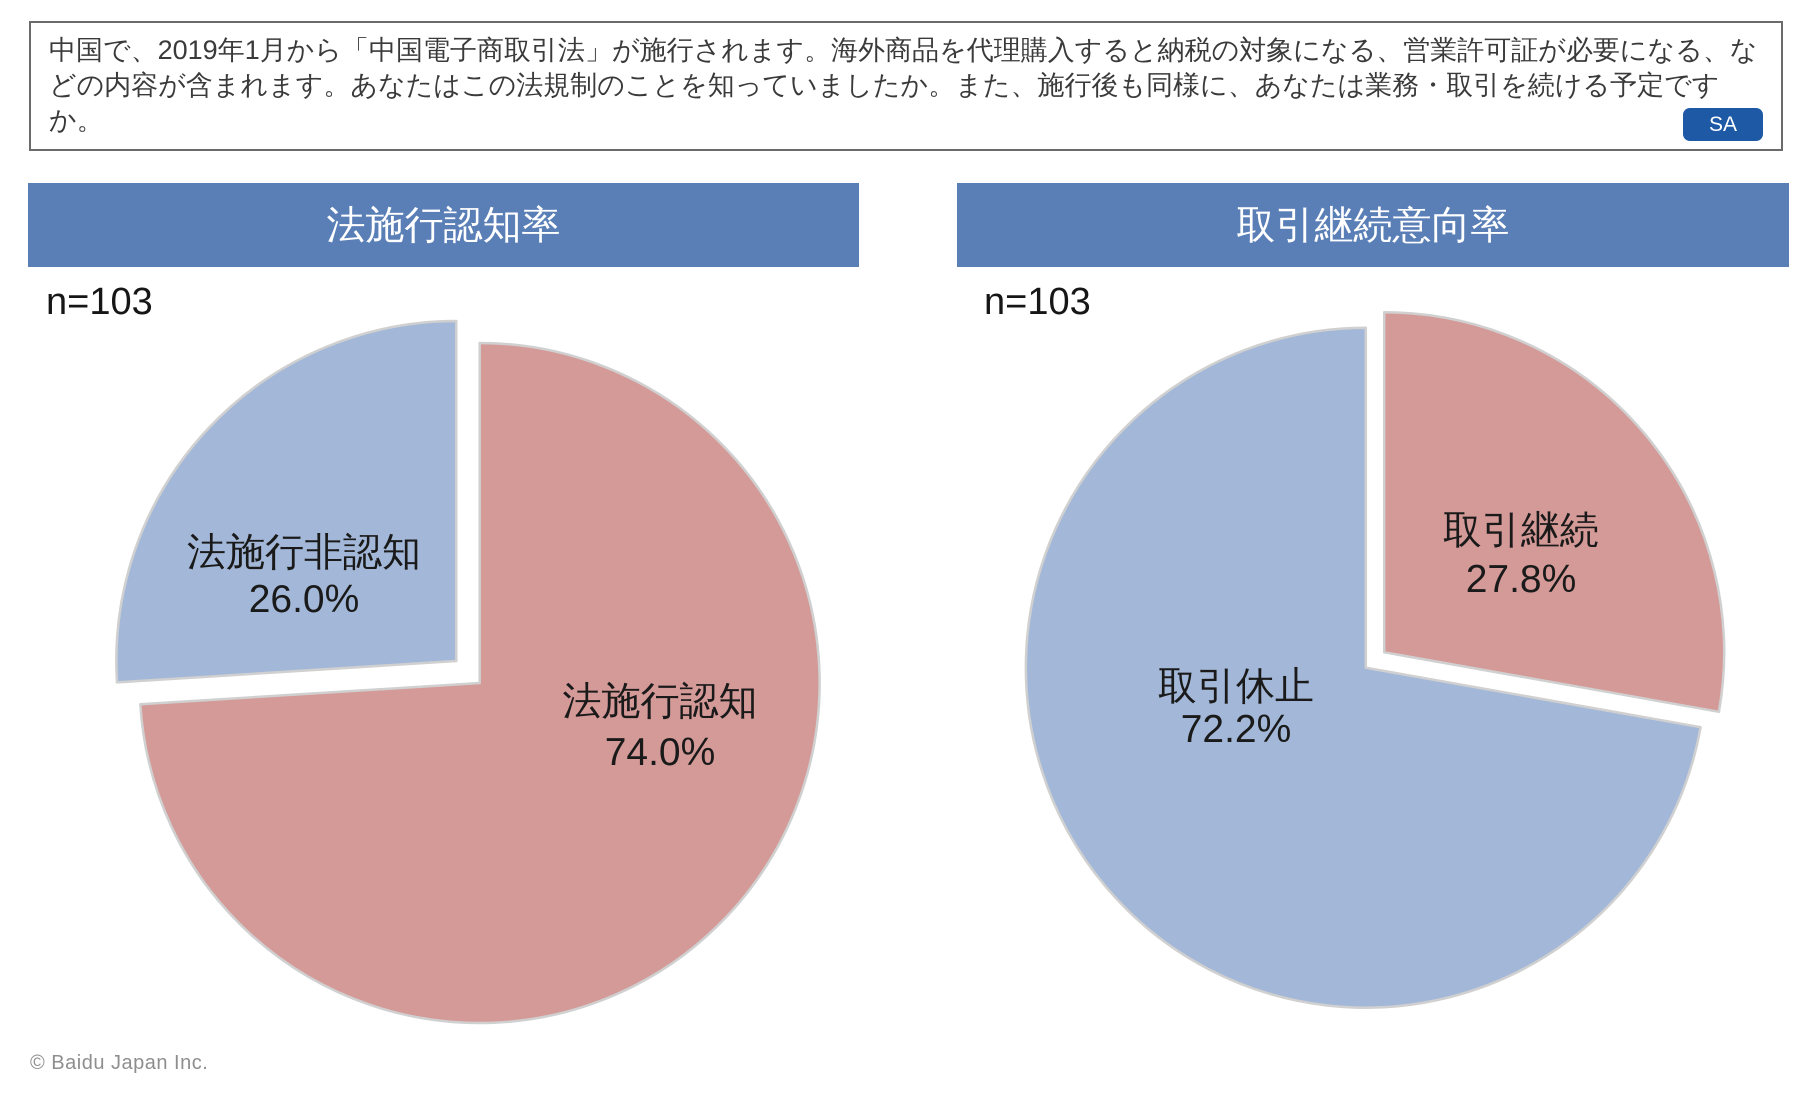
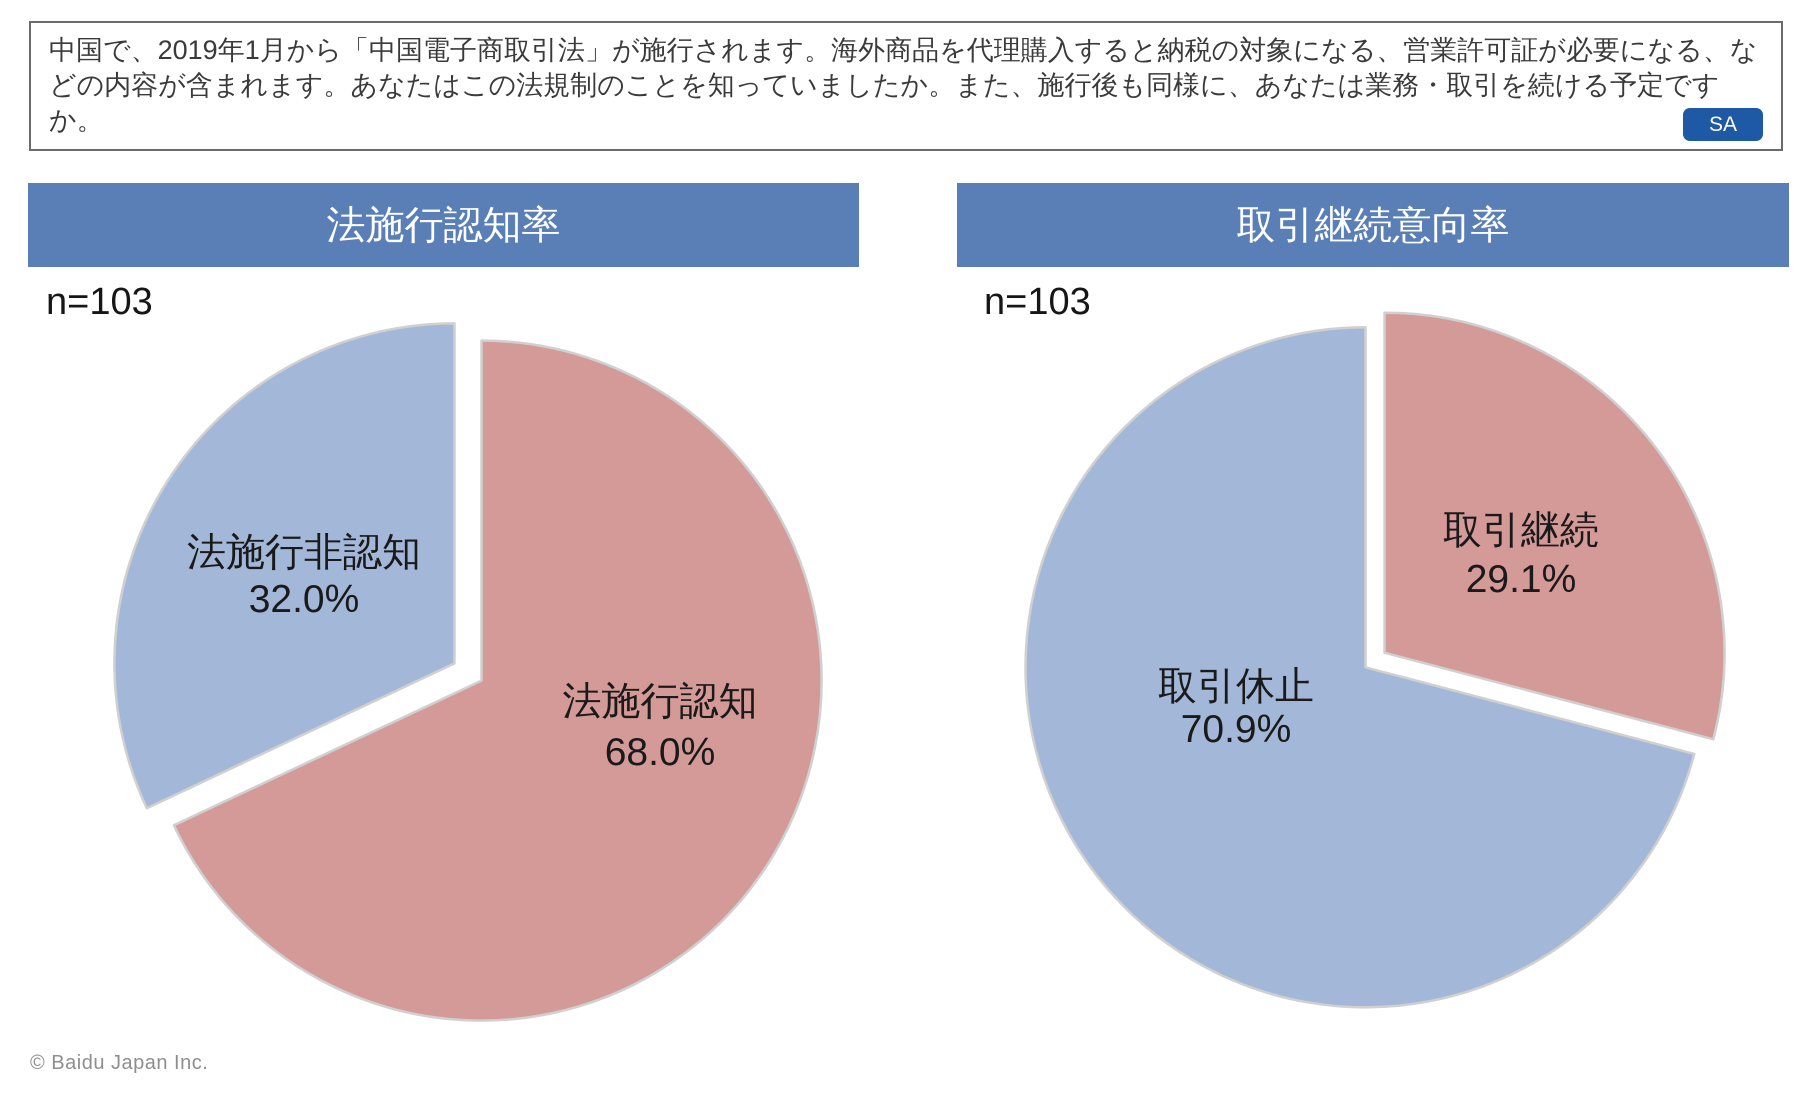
法施行認知率/法施行認知: 74.0% -> 68.0%
法施行認知率/法施行非認知: 26.0% -> 32.0%
取引継続意向率/取引継続: 27.8% -> 29.1%
取引継続意向率/取引休止: 72.2% -> 70.9%
